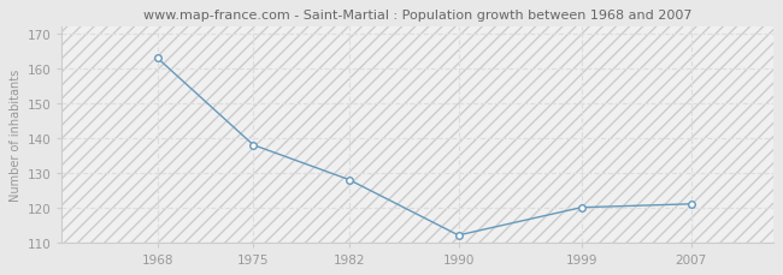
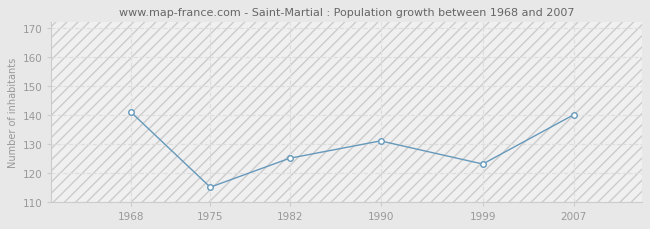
1968: 163 -> 141
1975: 138 -> 115
1982: 128 -> 125
1990: 112 -> 131
1999: 120 -> 123
2007: 121 -> 140
